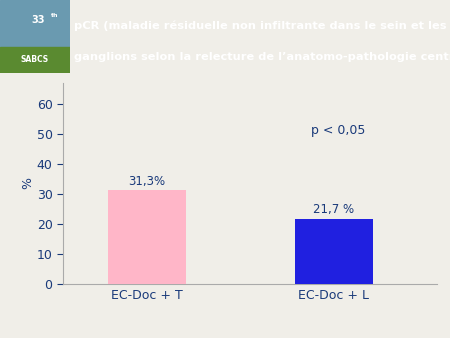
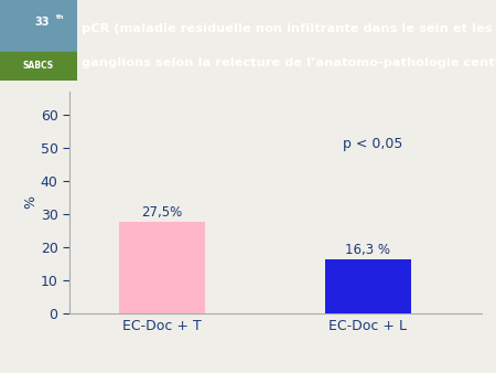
EC-Doc + T: 31,3% -> 27,5%
EC-Doc + L: 21,7 -> 16,3
